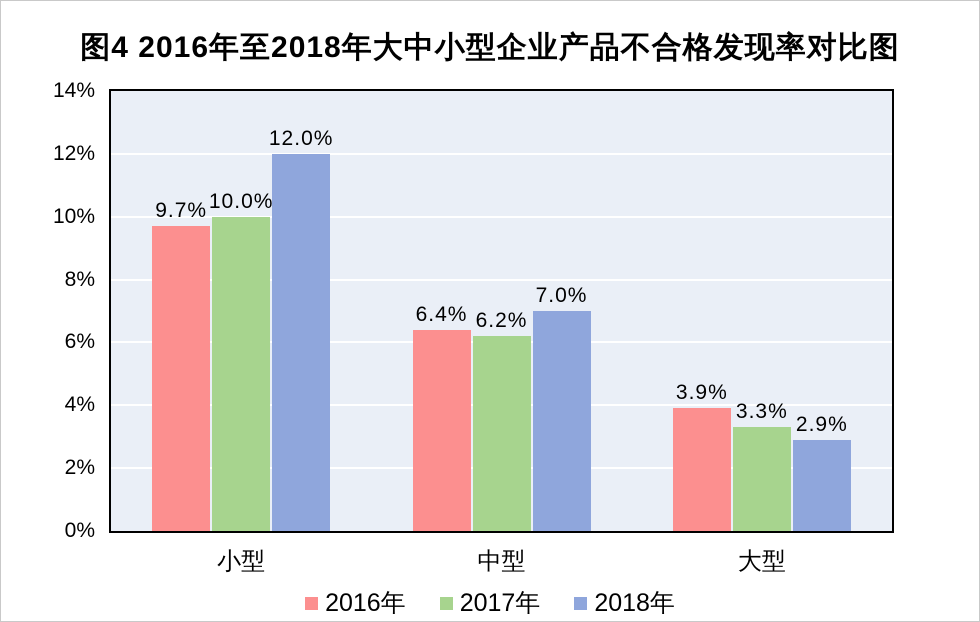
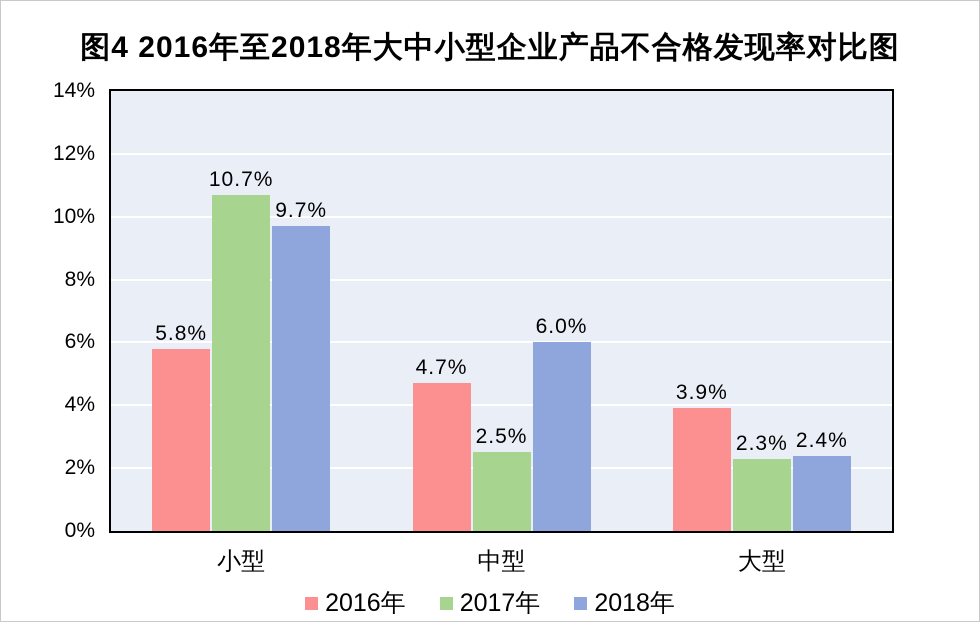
2016年/小型: 9.7% -> 5.8%
2017年/小型: 10.0% -> 10.7%
2018年/小型: 12.0% -> 9.7%
2016年/中型: 6.4% -> 4.7%
2017年/中型: 6.2% -> 2.5%
2018年/中型: 7.0% -> 6.0%
2017年/大型: 3.3% -> 2.3%
2018年/大型: 2.9% -> 2.4%
